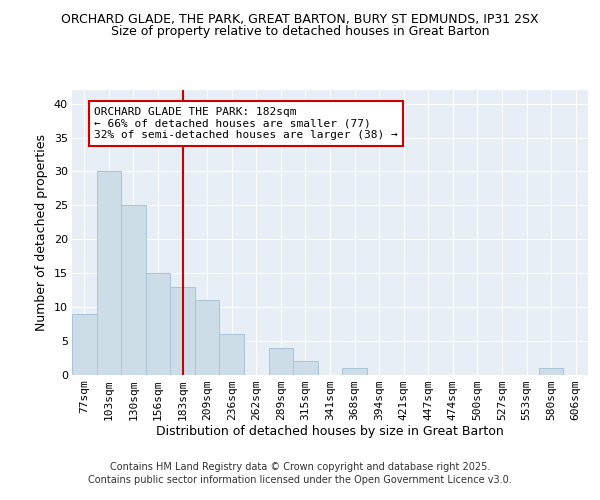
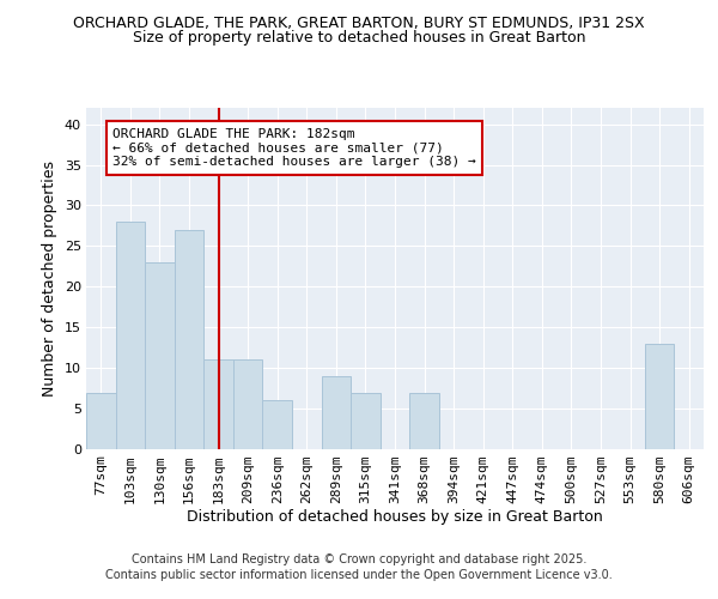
77sqm: 9 -> 7
103sqm: 30 -> 28
130sqm: 25 -> 23
156sqm: 15 -> 27
183sqm: 13 -> 11
289sqm: 4 -> 9
315sqm: 2 -> 7
368sqm: 1 -> 7
580sqm: 1 -> 13
